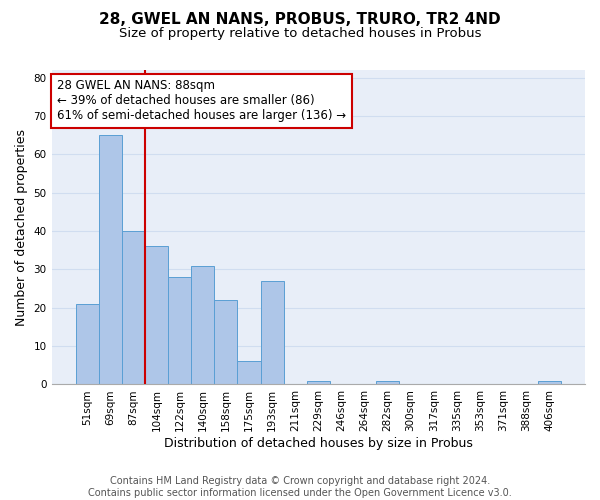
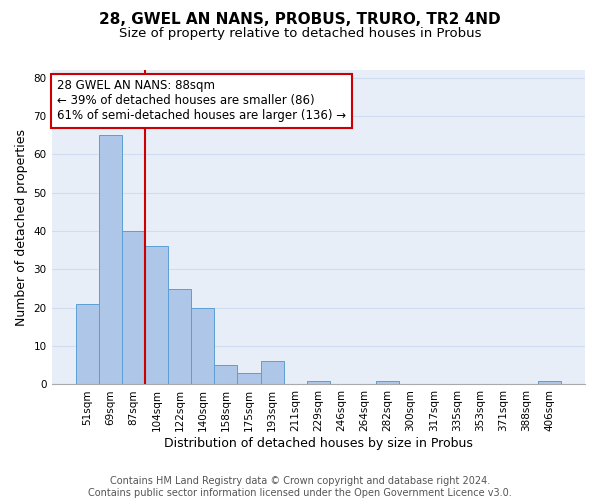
122sqm: 28 -> 25
140sqm: 31 -> 20
158sqm: 22 -> 5
175sqm: 6 -> 3
193sqm: 27 -> 6
